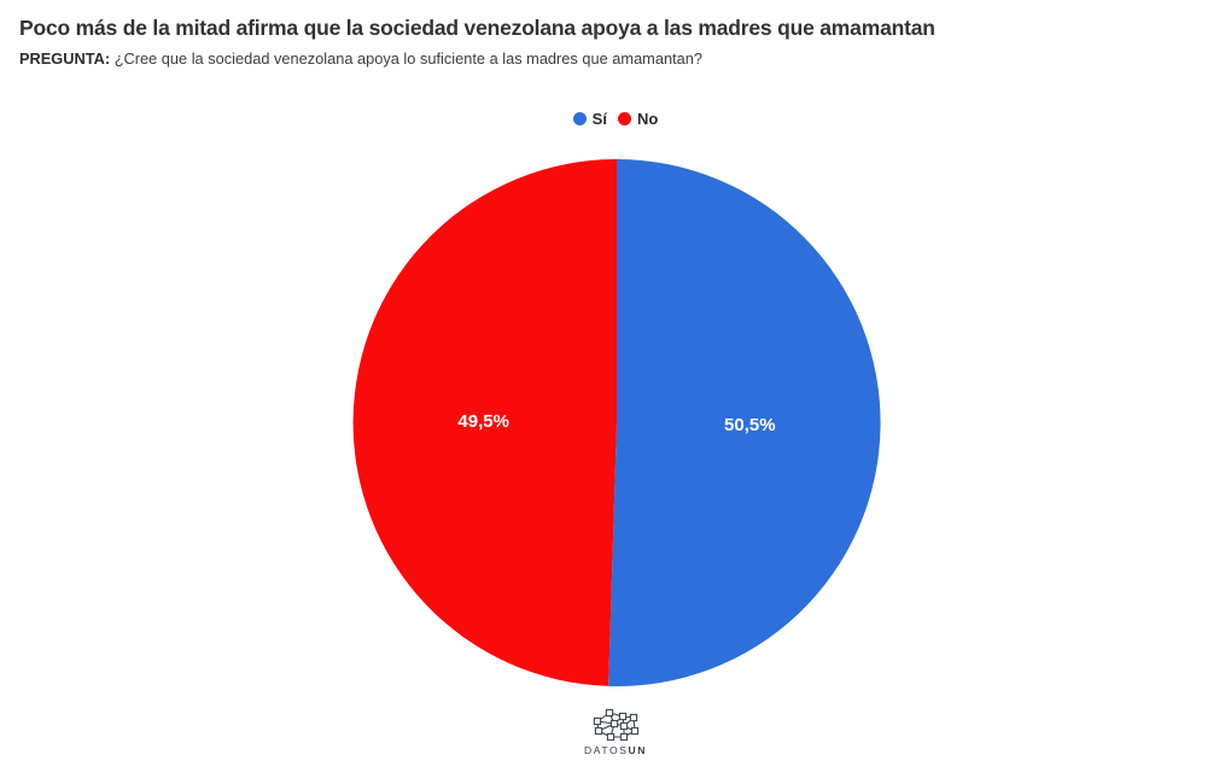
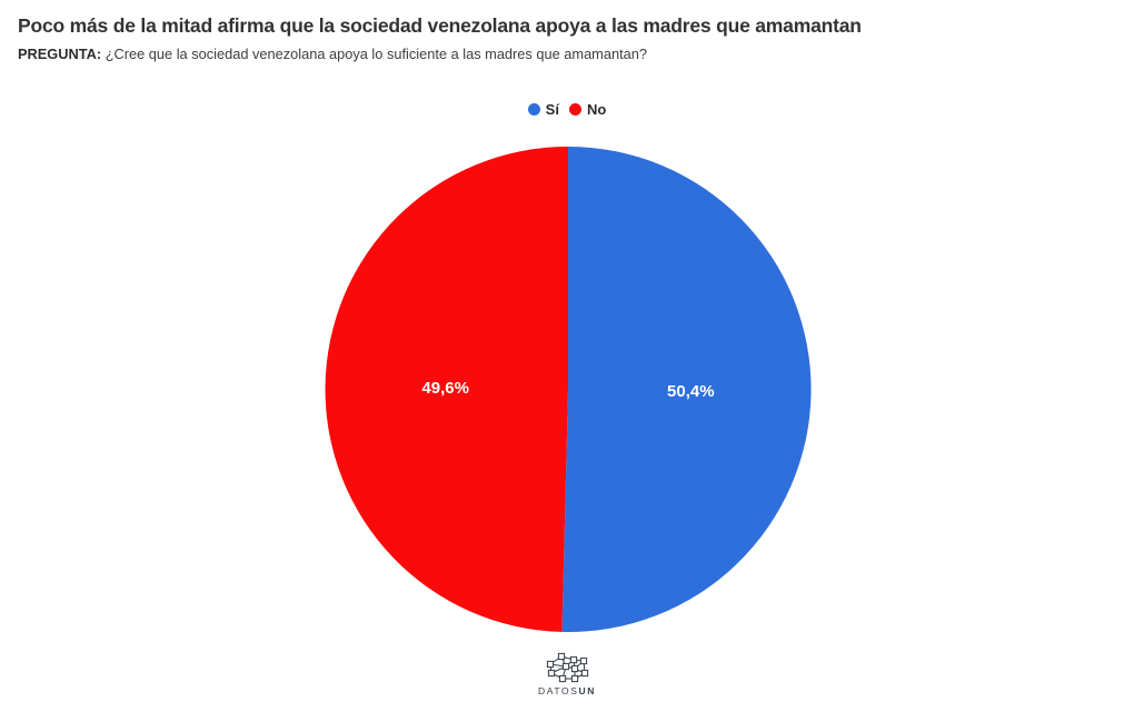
Sí: 50,5% -> 50,4%
No: 49,5% -> 49,6%
